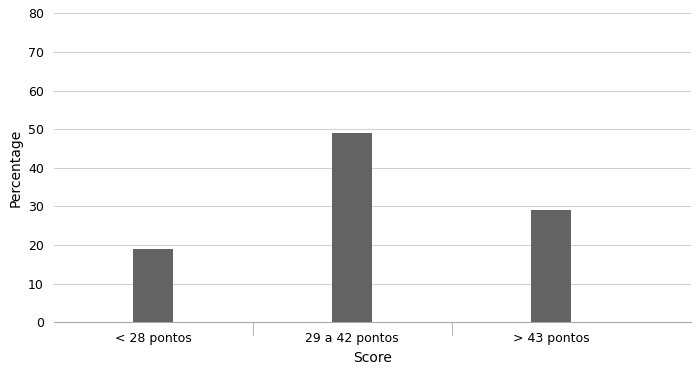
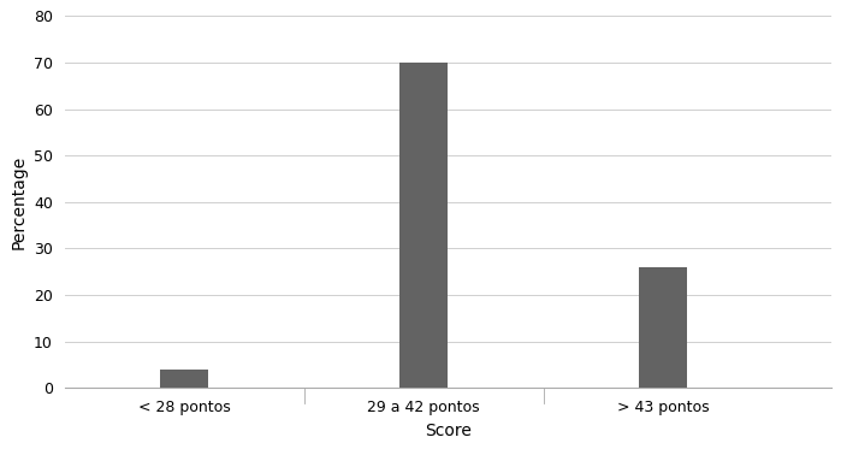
< 28 pontos: 19 -> 4
29 a 42 pontos: 49 -> 70
> 43 pontos: 29 -> 26
